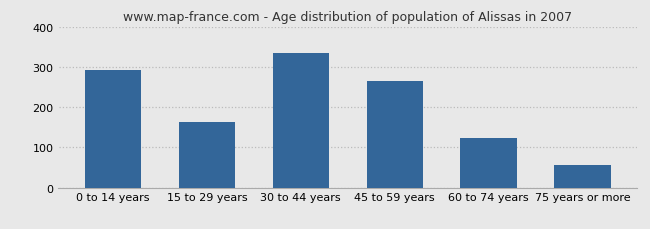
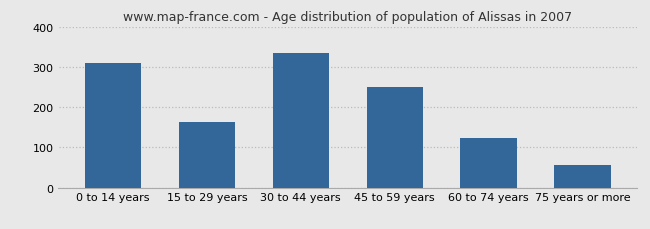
0 to 14 years: 293 -> 310
45 to 59 years: 265 -> 250
